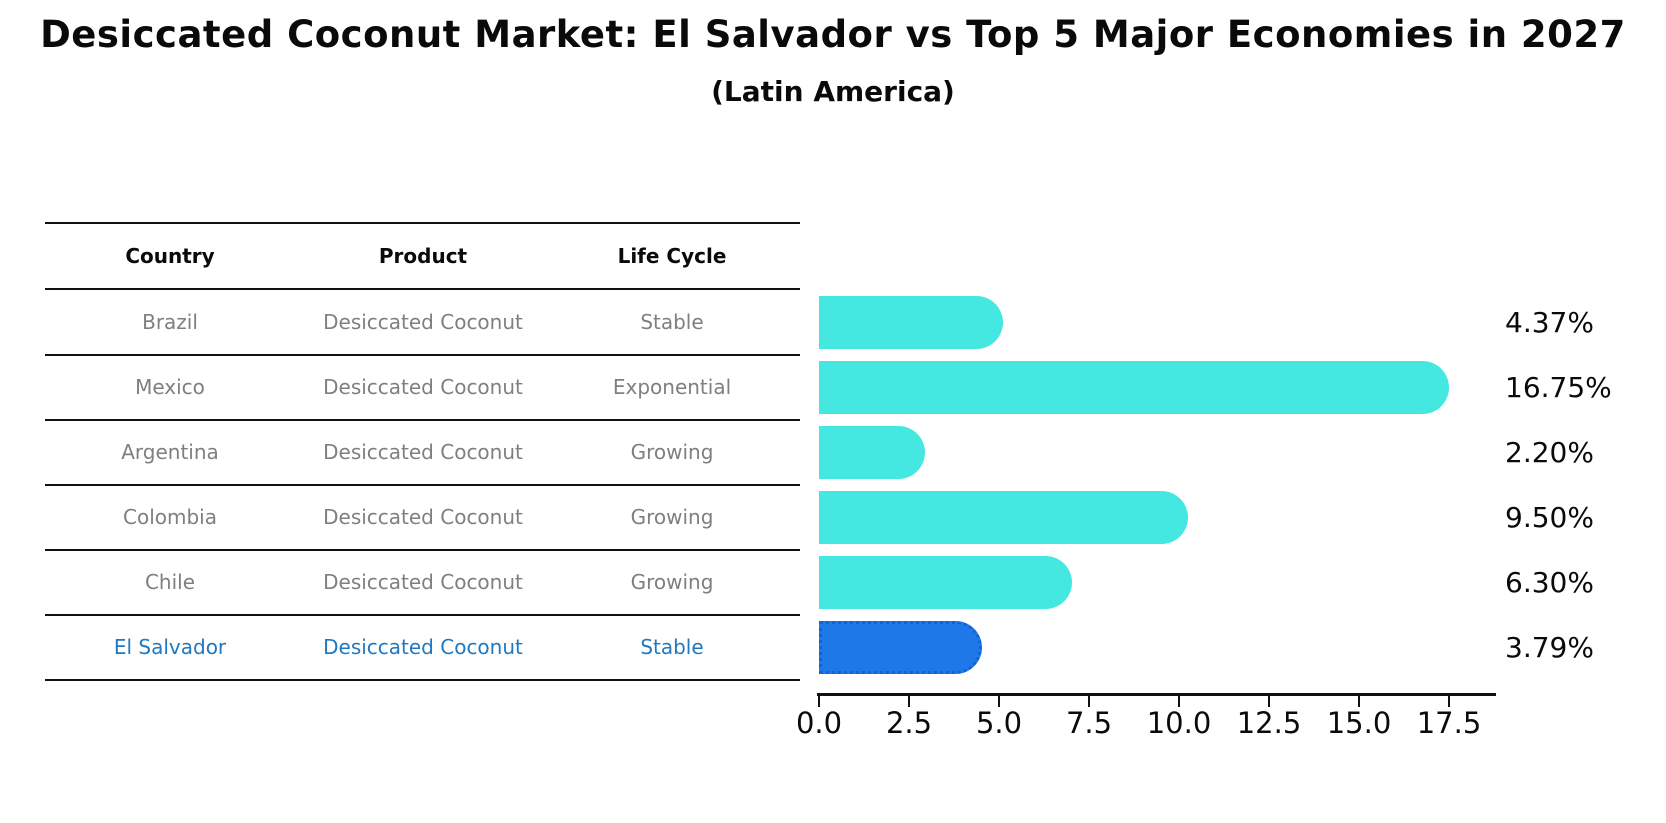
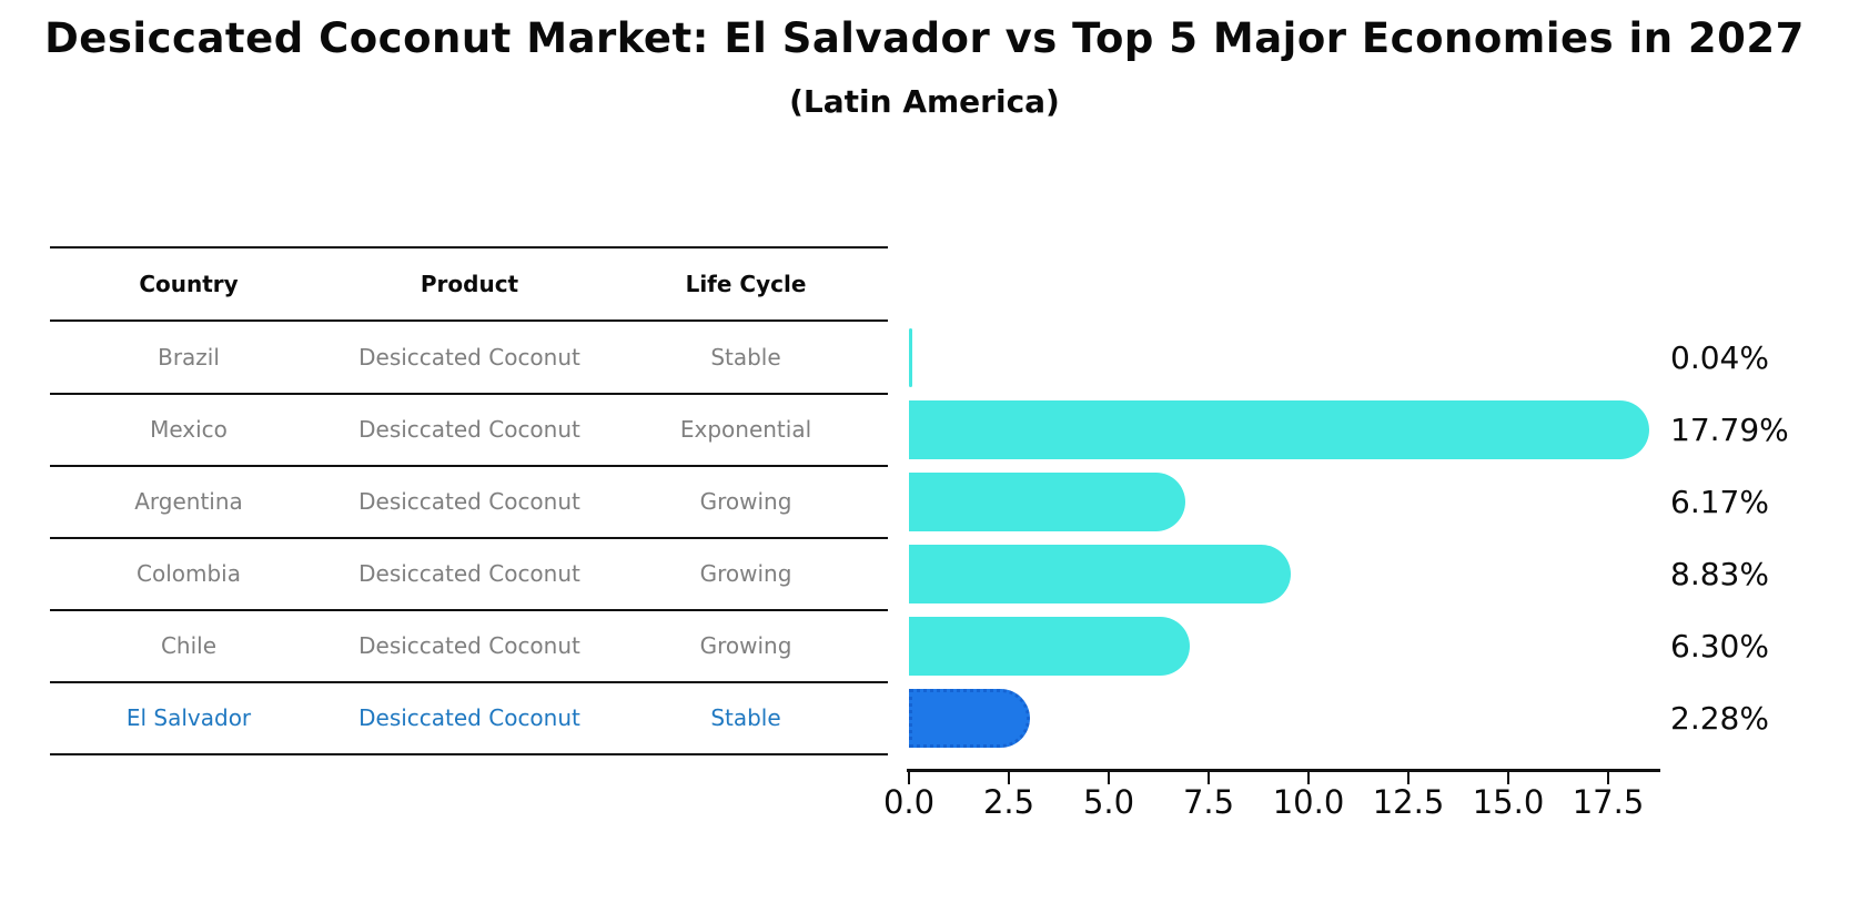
Brazil: 4.37% -> 0.04%
Mexico: 16.75% -> 17.79%
Argentina: 2.20% -> 6.17%
Colombia: 9.50% -> 8.83%
El Salvador: 3.79% -> 2.28%
